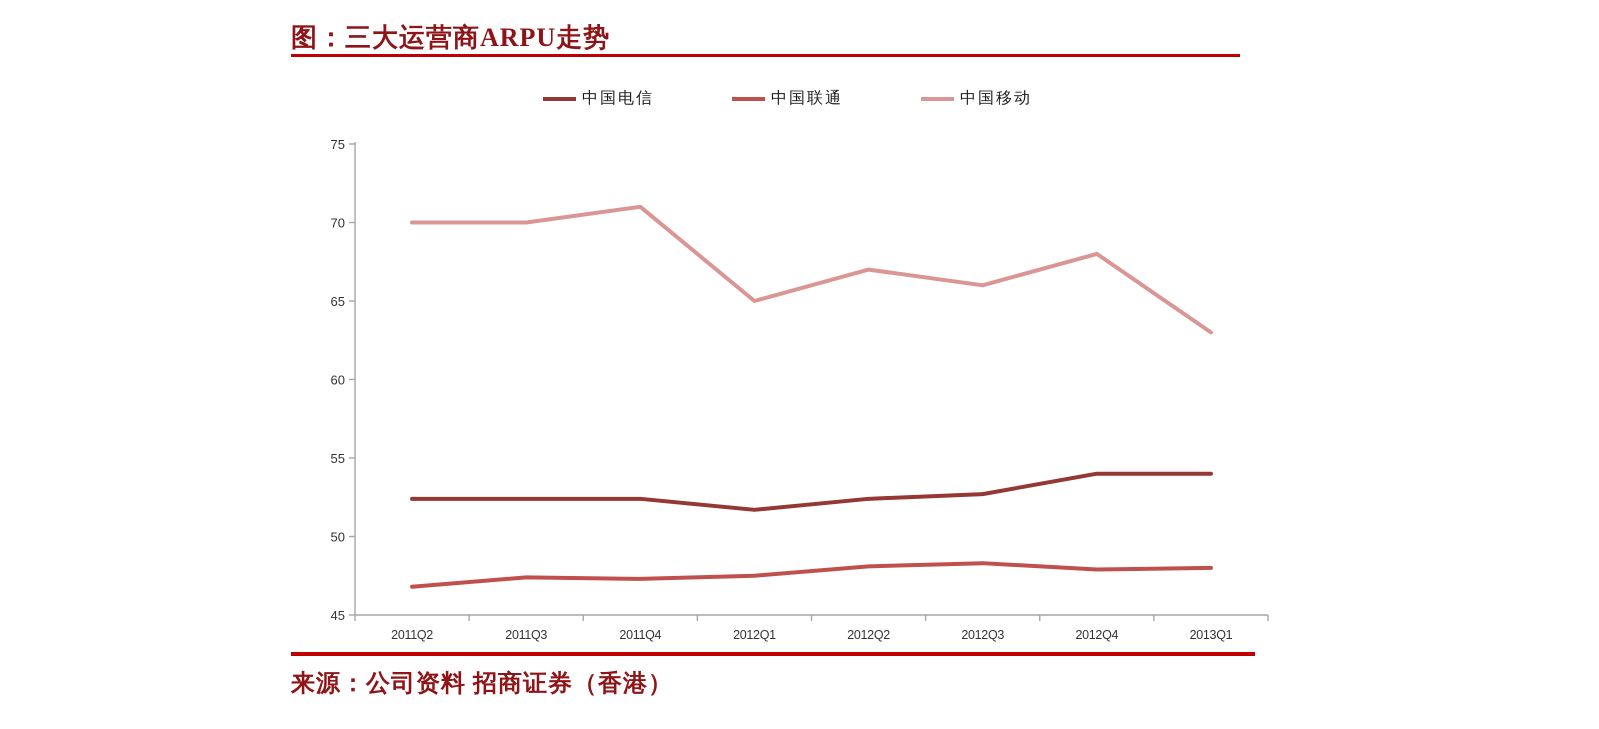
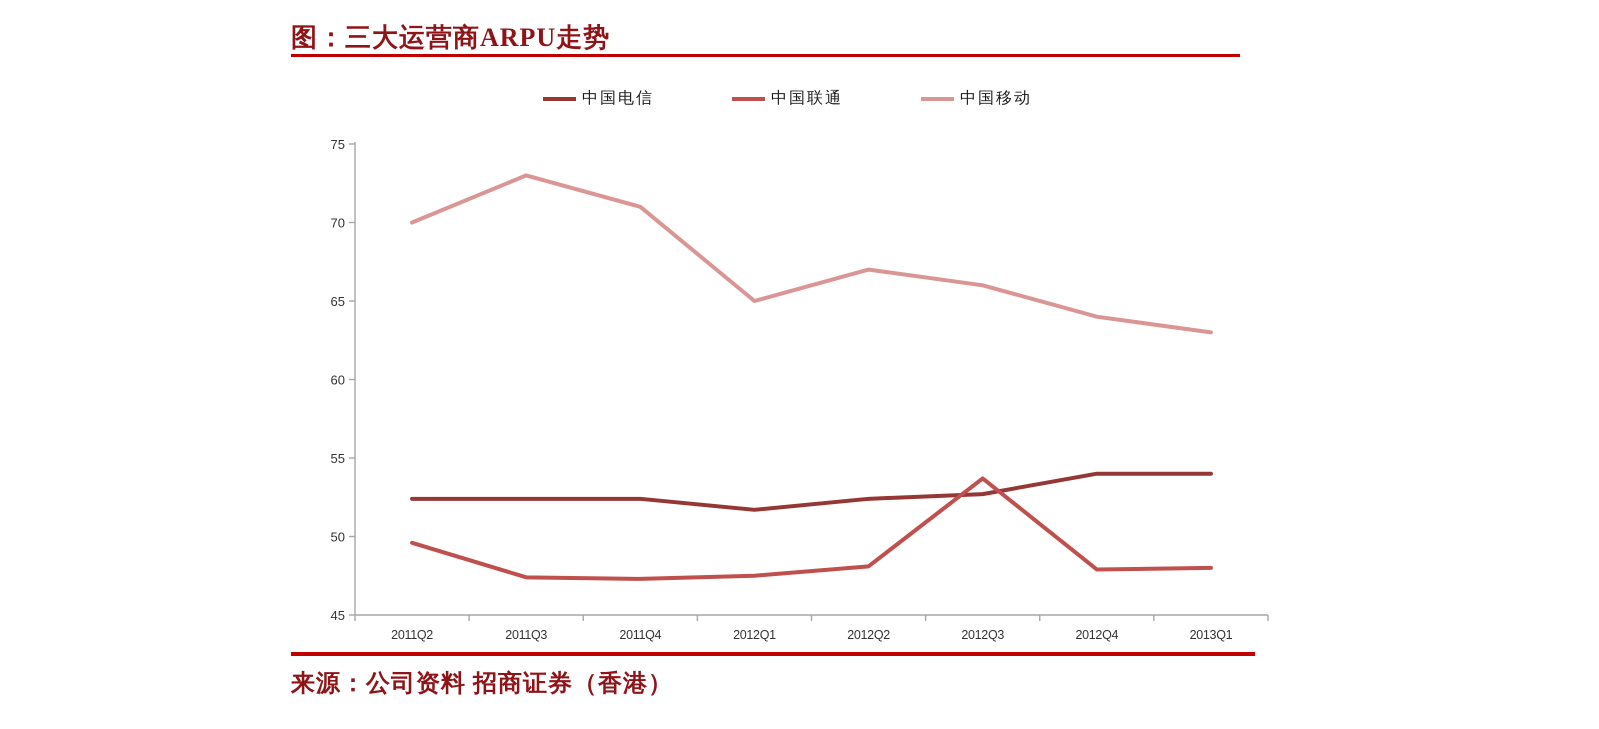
中国联通/2011Q2: 46.8 -> 49.6
中国移动/2011Q3: 70 -> 73
中国联通/2012Q3: 48.3 -> 53.7
中国移动/2012Q4: 68 -> 64
